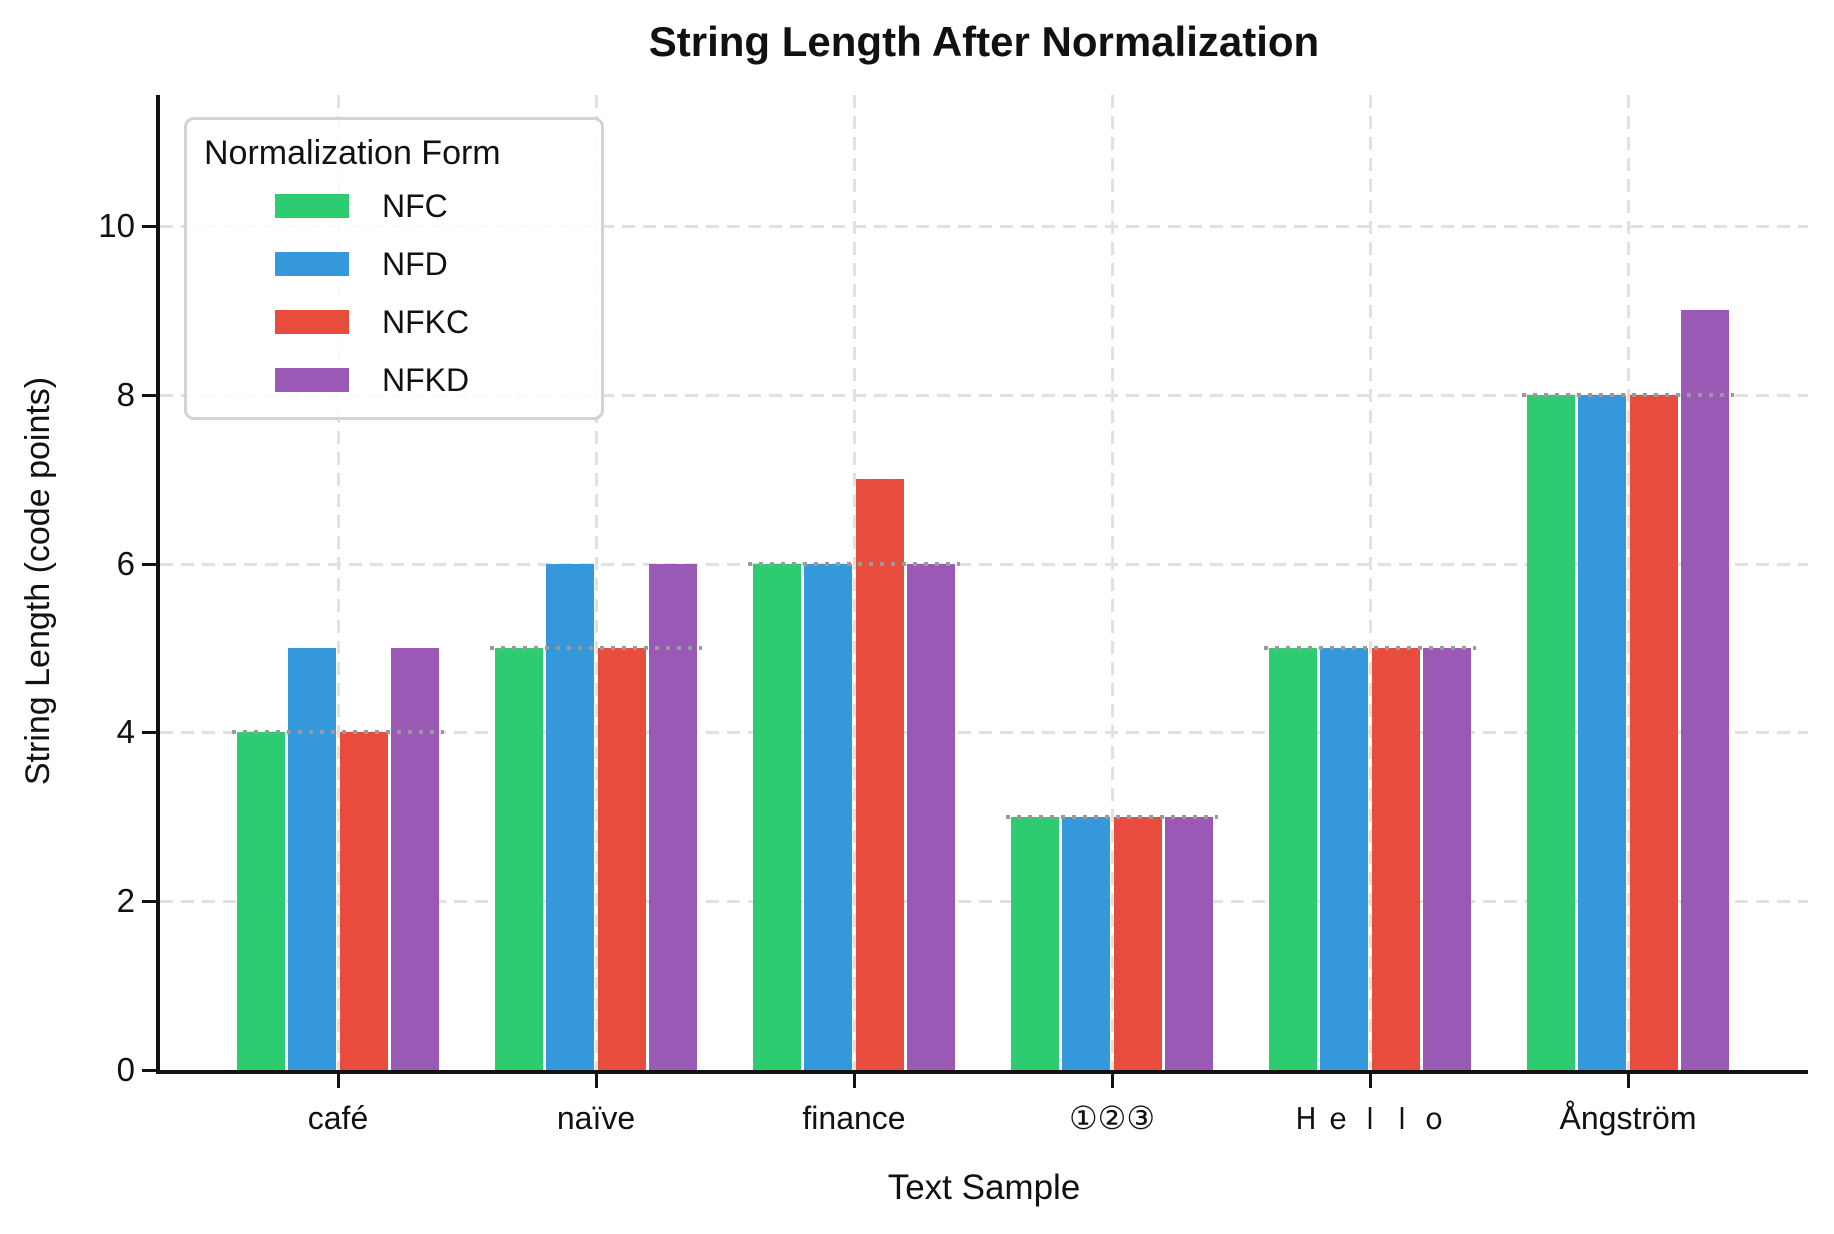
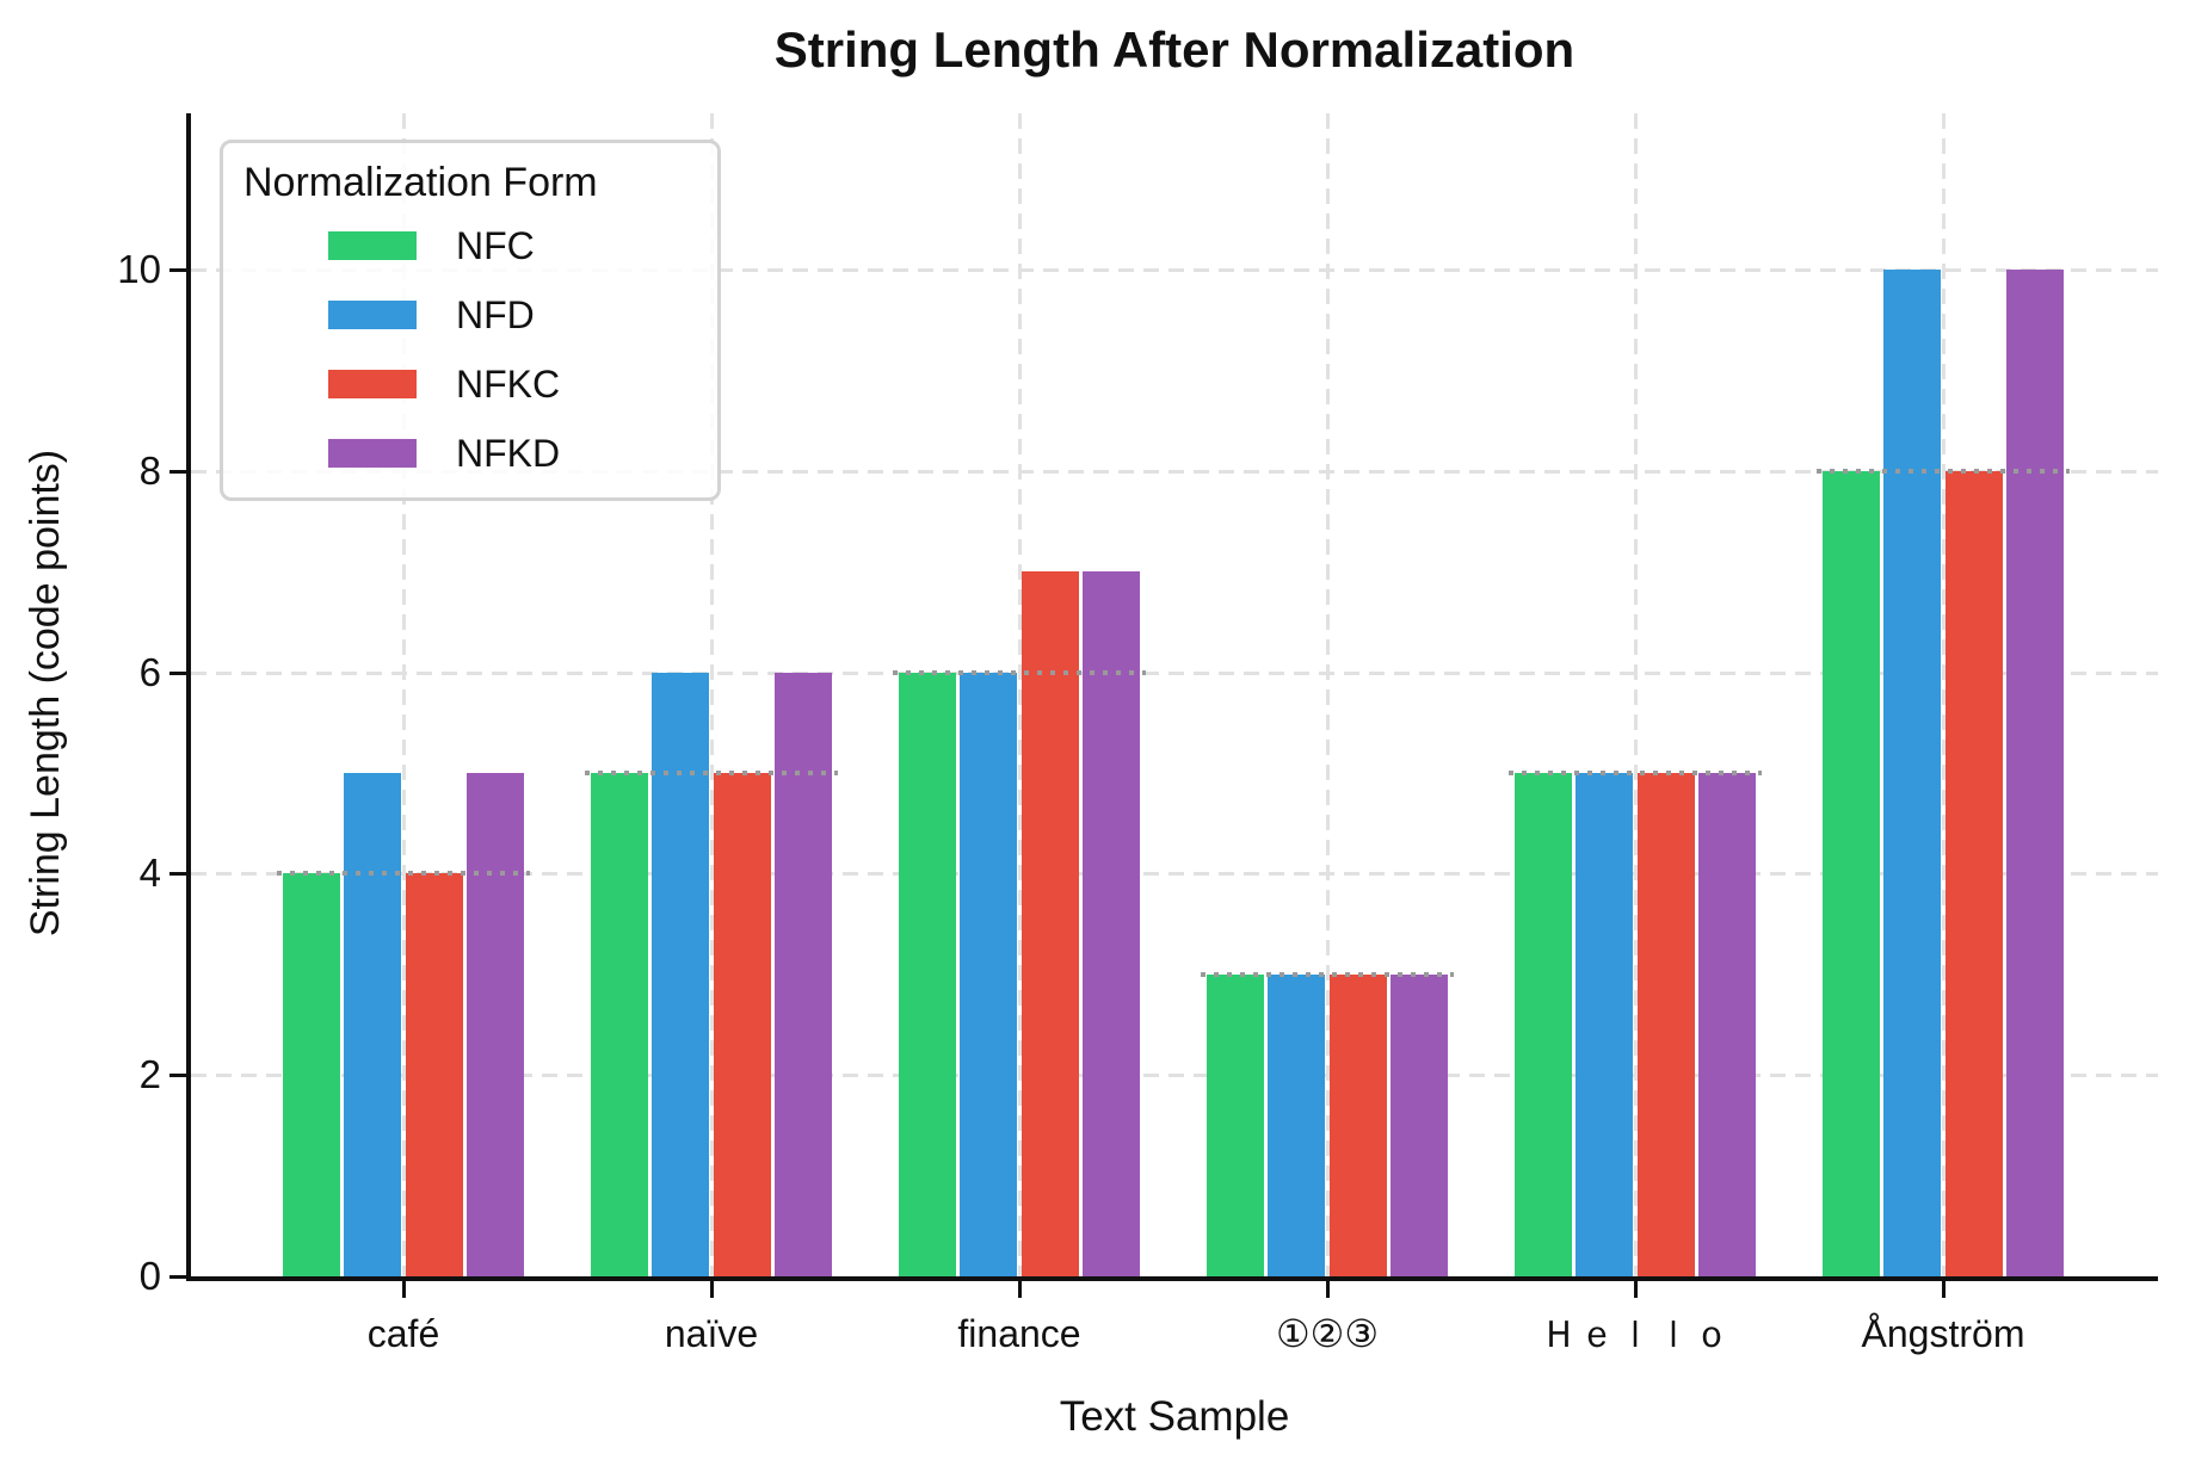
NFKD/finance: 6 -> 7
NFD/Ångström: 8 -> 10
NFKD/Ångström: 9 -> 10
